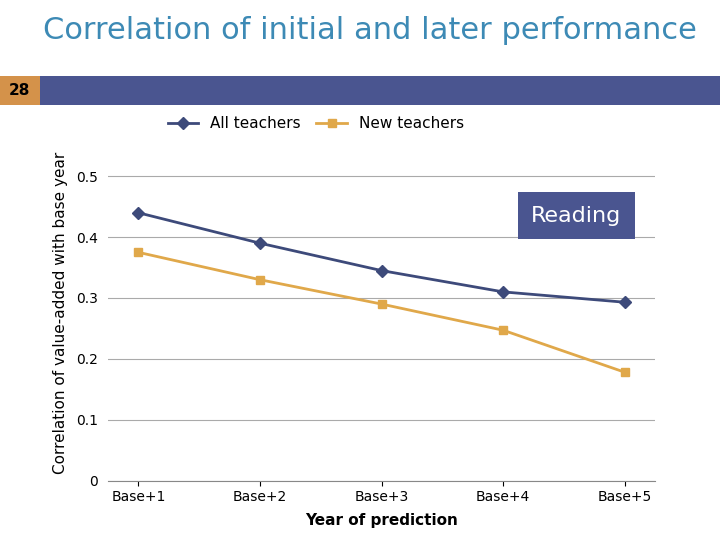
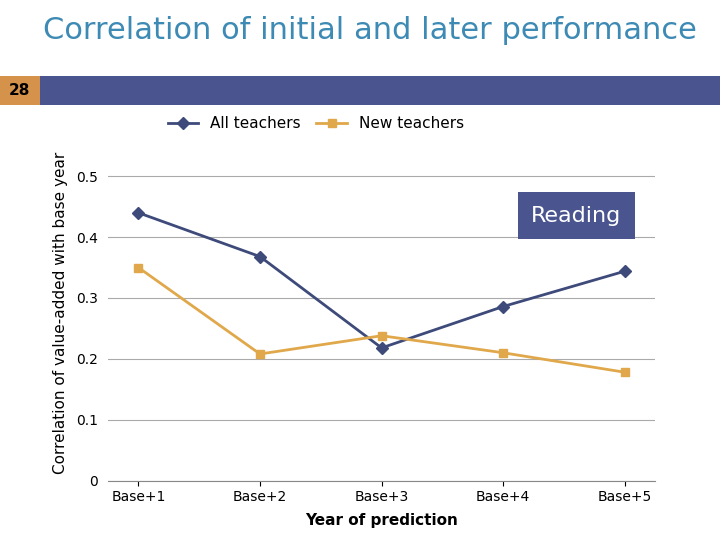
New teachers/Base+1: 0.375 -> 0.350
All teachers/Base+2: 0.390 -> 0.368
New teachers/Base+2: 0.330 -> 0.208
All teachers/Base+3: 0.345 -> 0.218
New teachers/Base+3: 0.290 -> 0.238
All teachers/Base+4: 0.310 -> 0.286
New teachers/Base+4: 0.247 -> 0.210
All teachers/Base+5: 0.293 -> 0.344
